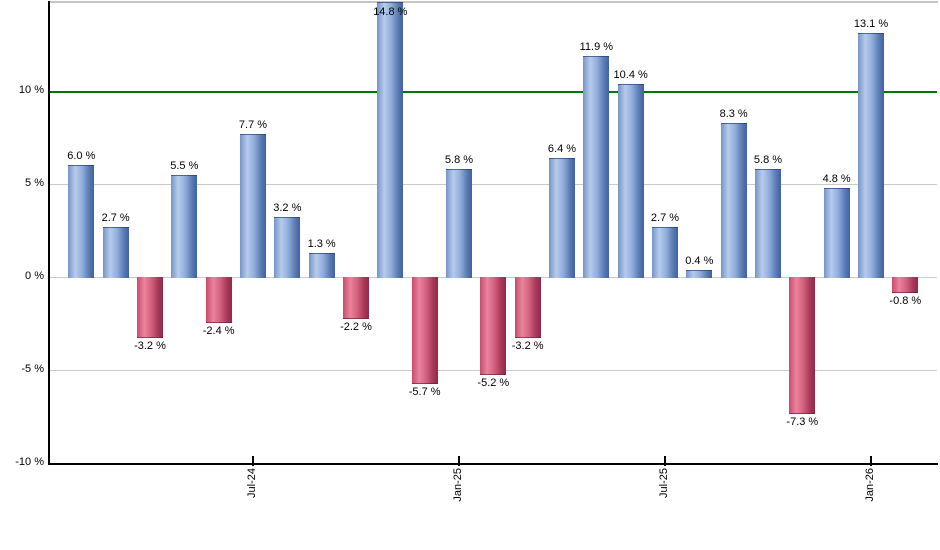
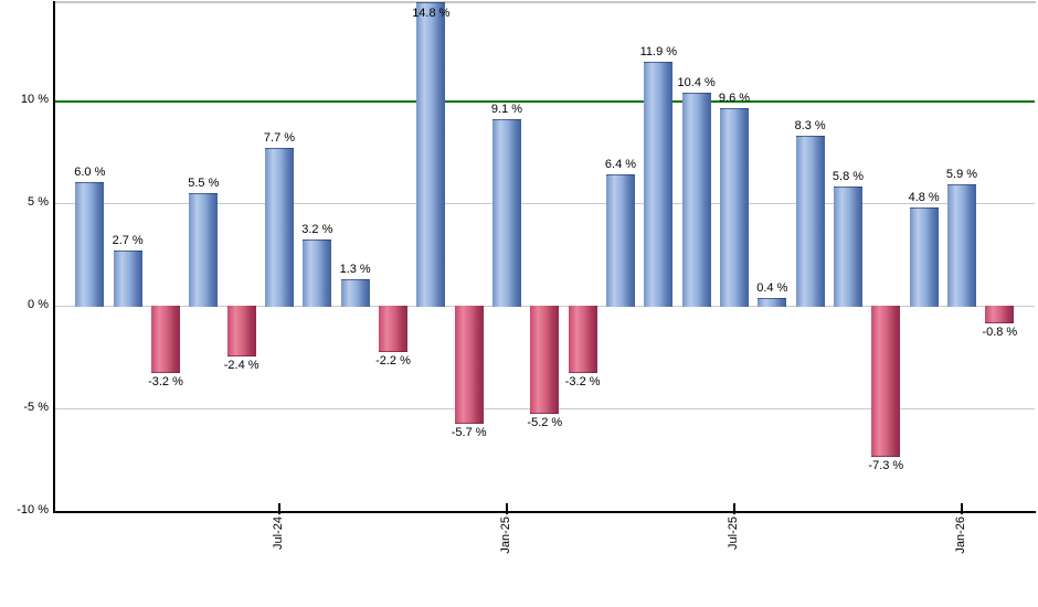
Jan-25: 5.8 -> 9.1
Jul-25: 2.7 -> 9.6
Jan-26: 13.1 -> 5.9
